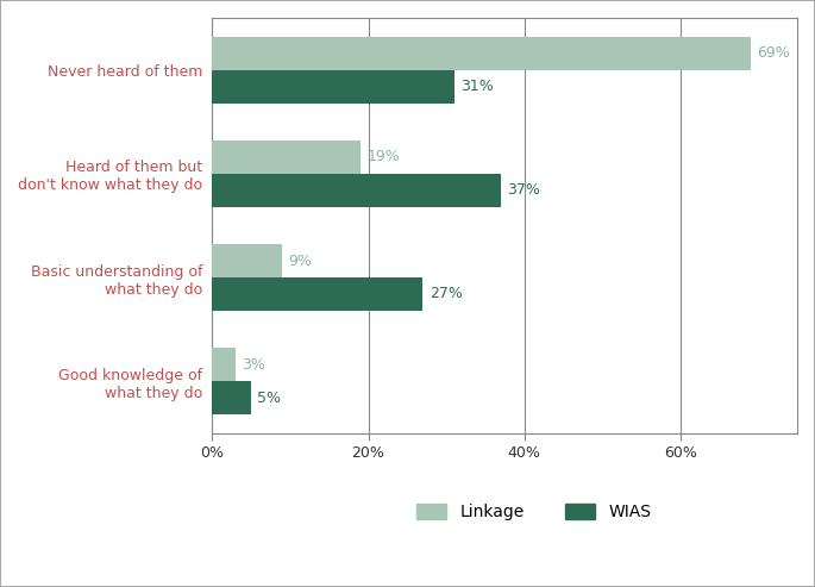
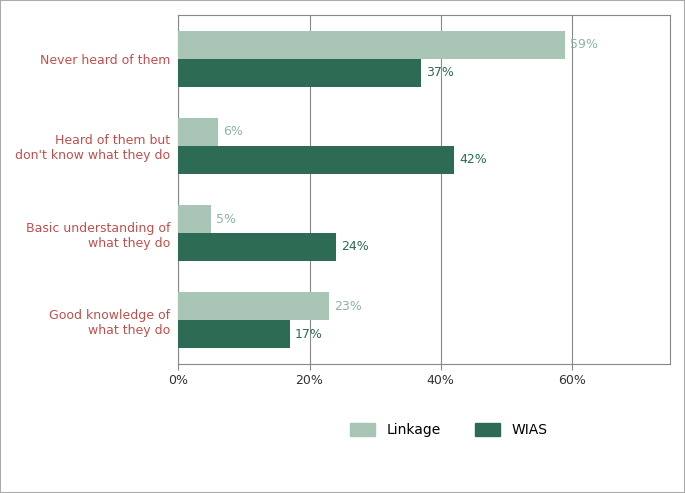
Linkage/Never heard of them: 69% -> 59%
WIAS/Never heard of them: 31% -> 37%
Linkage/Heard of them but don't know what they do: 19% -> 6%
WIAS/Heard of them but don't know what they do: 37% -> 42%
Linkage/Basic understanding of what they do: 9% -> 5%
WIAS/Basic understanding of what they do: 27% -> 24%
Linkage/Good knowledge of what they do: 3% -> 23%
WIAS/Good knowledge of what they do: 5% -> 17%
